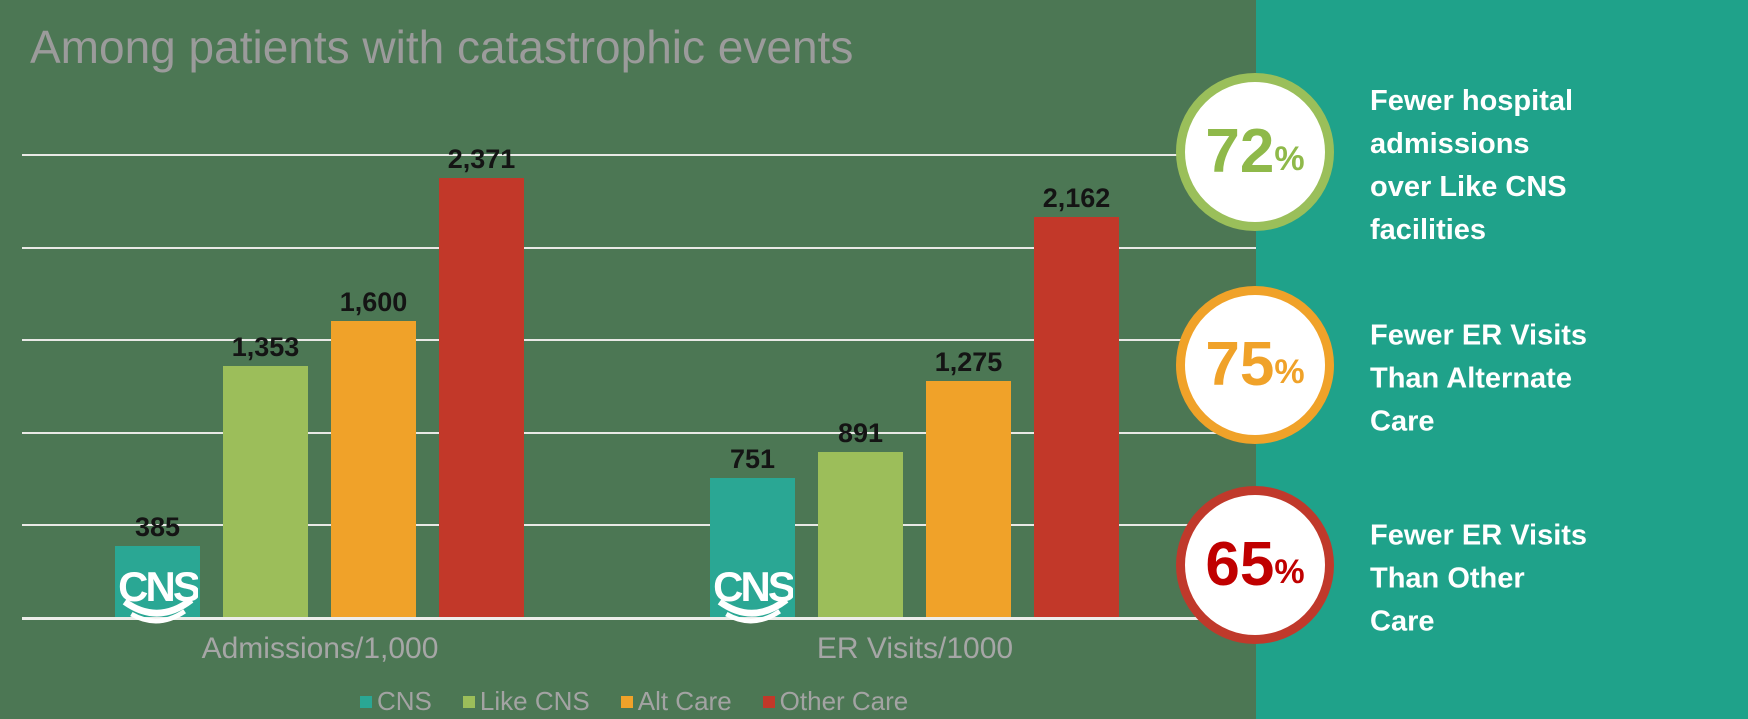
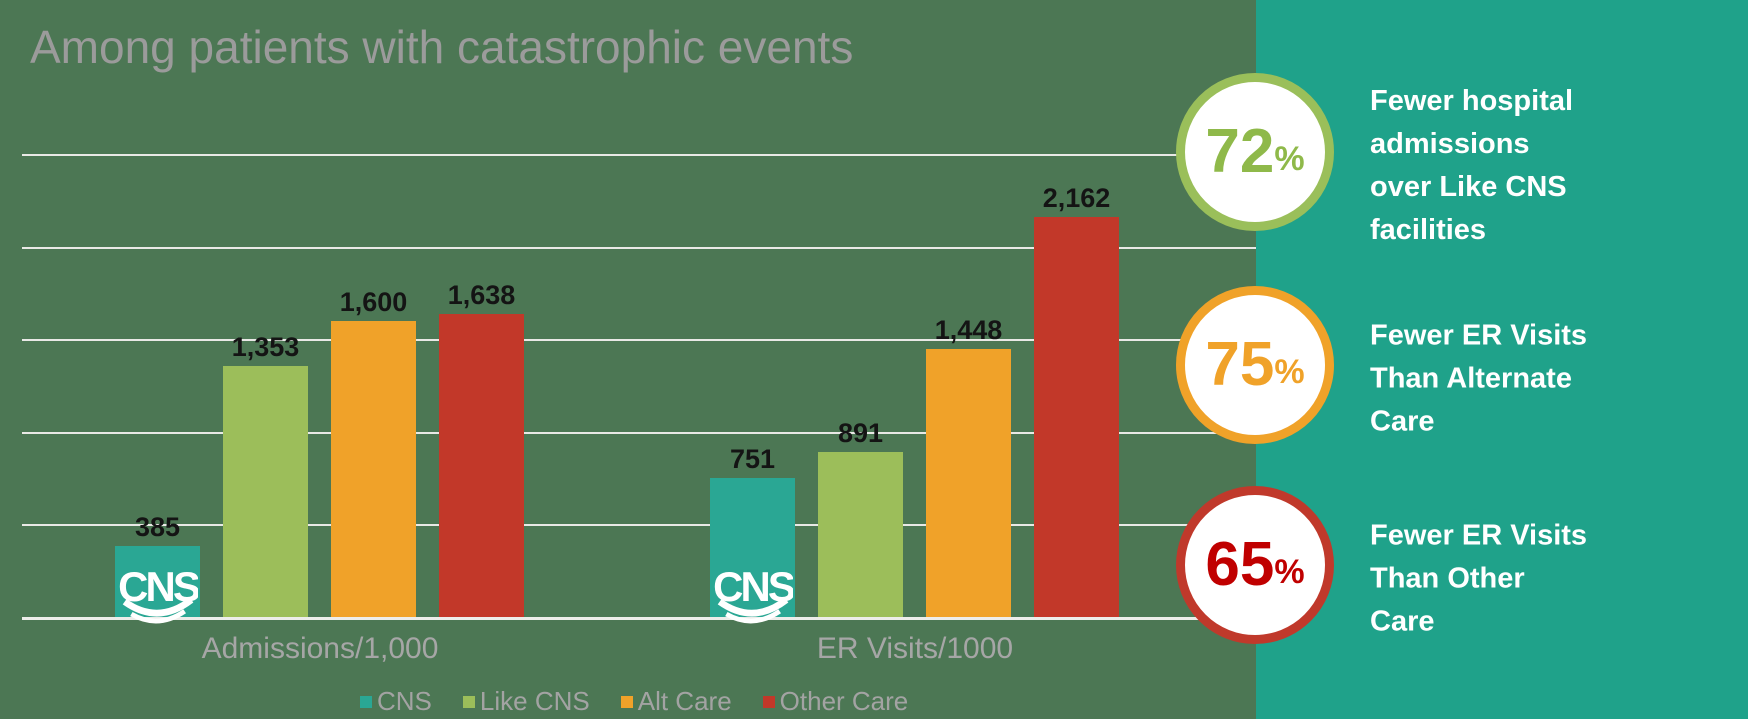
Other Care/Admissions/1,000: 2,371 -> 1,638
Alt Care/ER Visits/1000: 1,275 -> 1,448
